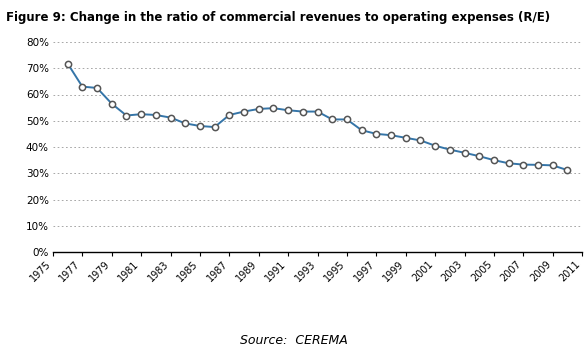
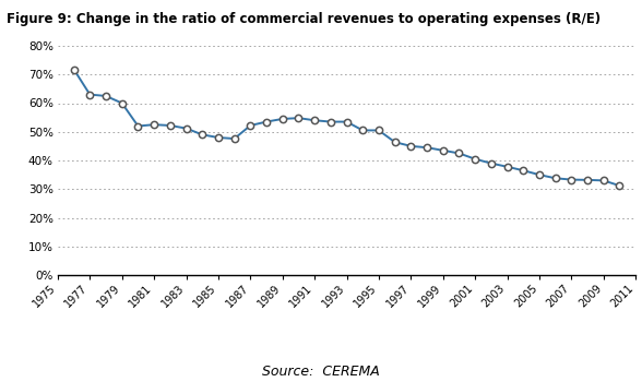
1979: 56.5% -> 60.0%
